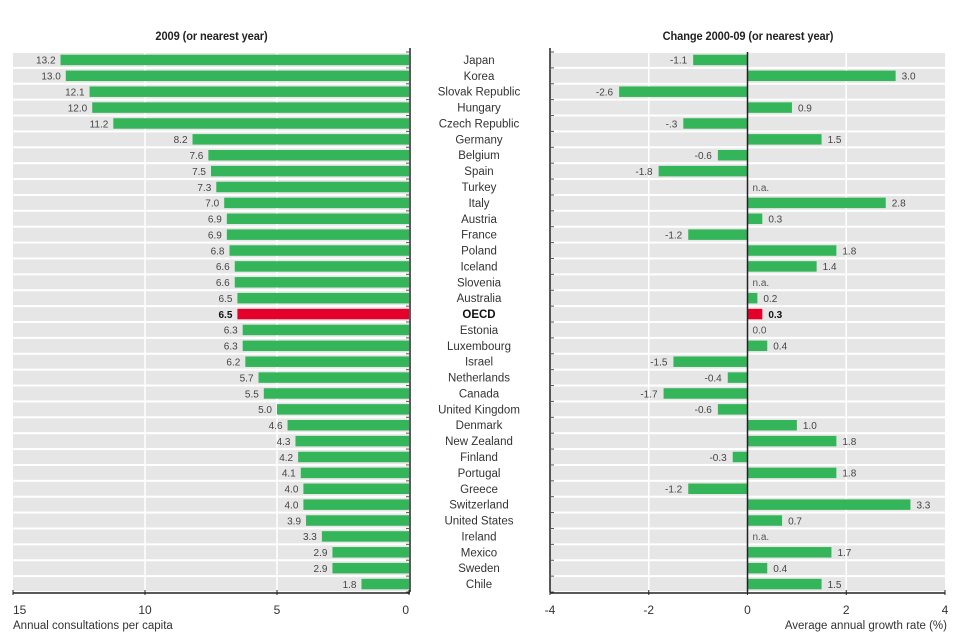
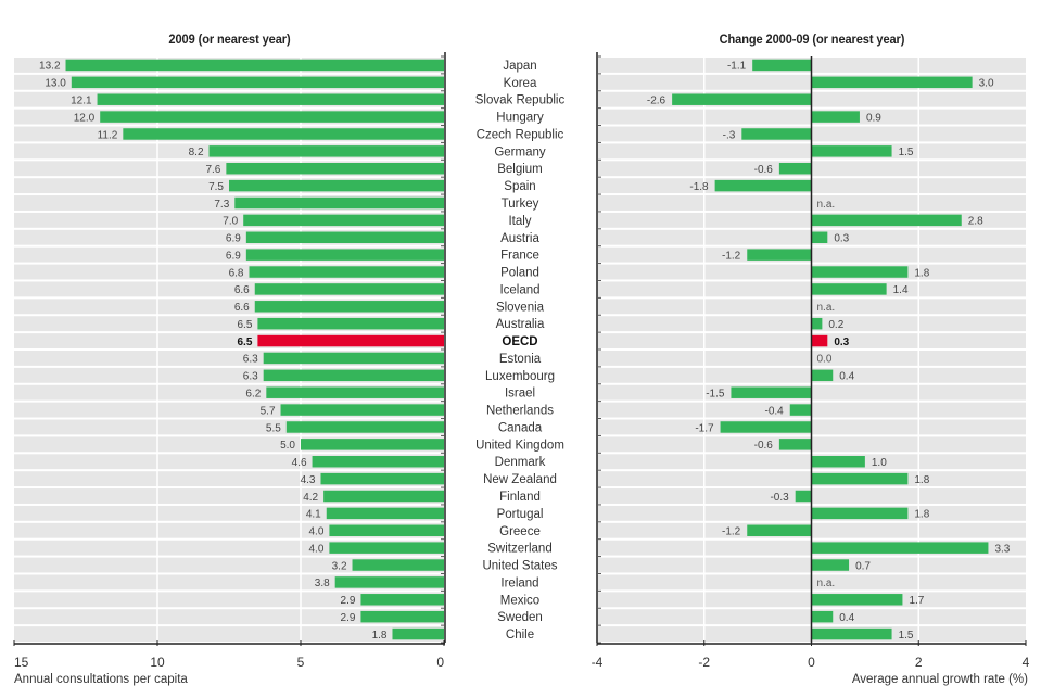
2009 (or nearest year)/United States: 3.9 -> 3.2
2009 (or nearest year)/Ireland: 3.3 -> 3.8
